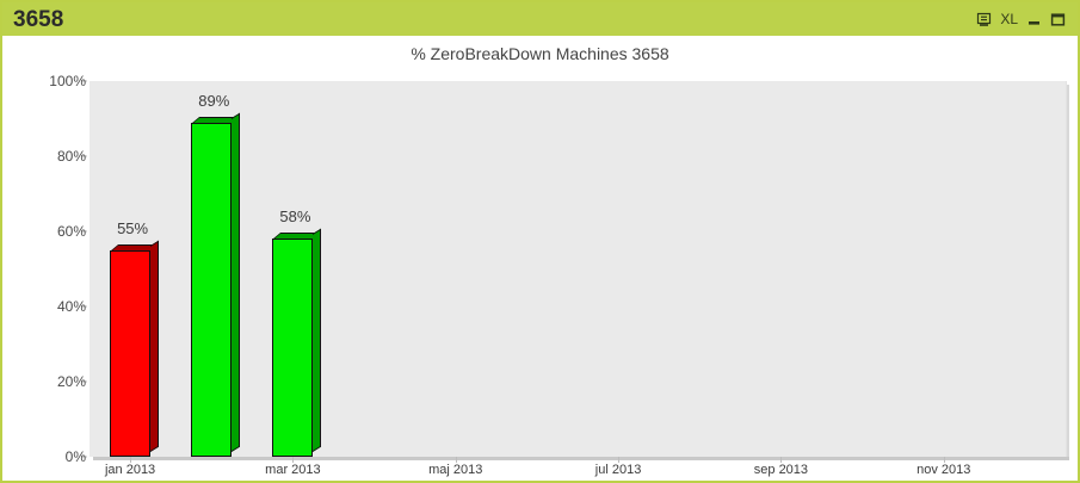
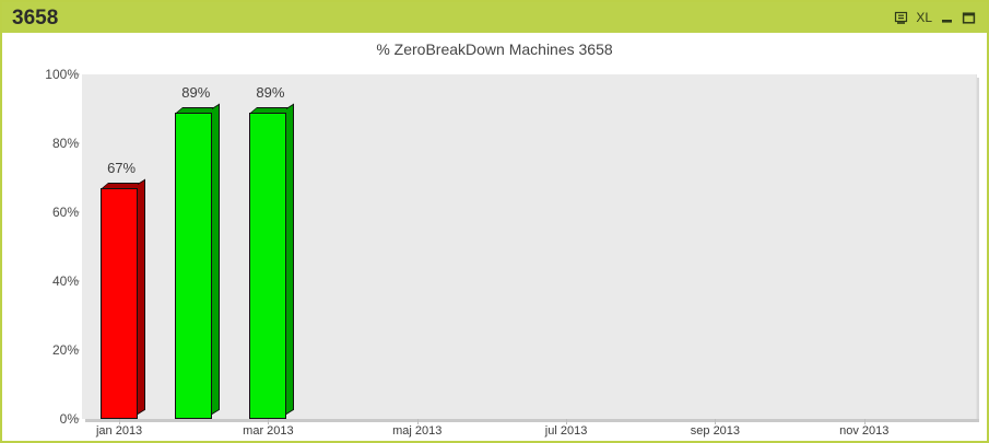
jan 2013: 55% -> 67%
mar 2013: 58% -> 89%
